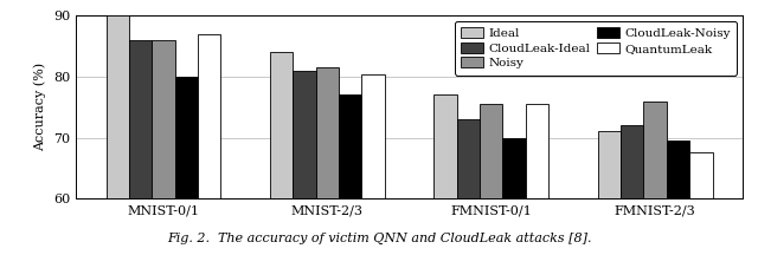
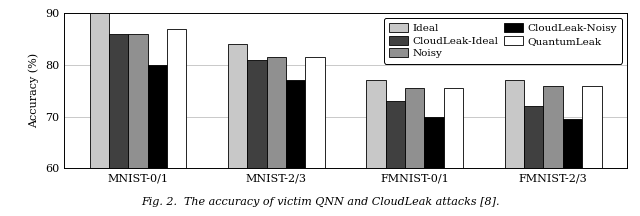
QuantumLeak/MNIST-2/3: 80.4 -> 81.5
Ideal/FMNIST-2/3: 71 -> 77
QuantumLeak/FMNIST-2/3: 67.6 -> 76.0
